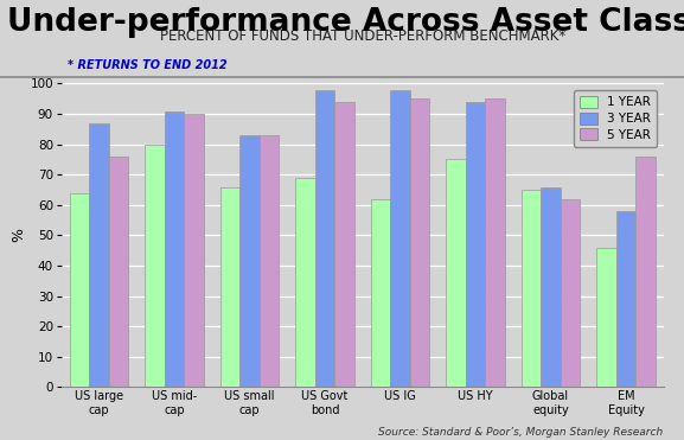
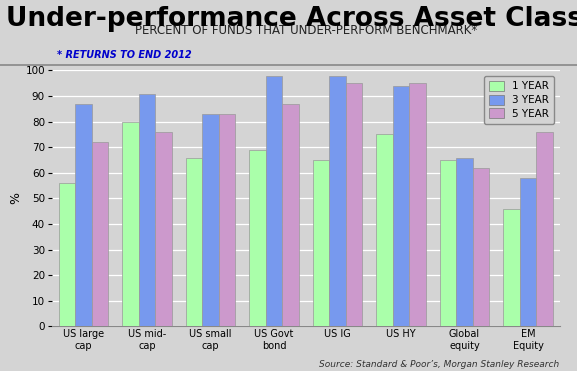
1 YEAR/US large cap: 64 -> 56
5 YEAR/US large cap: 76 -> 72
5 YEAR/US mid- cap: 90 -> 76
5 YEAR/US Govt bond: 94 -> 87
1 YEAR/US IG: 62 -> 65
